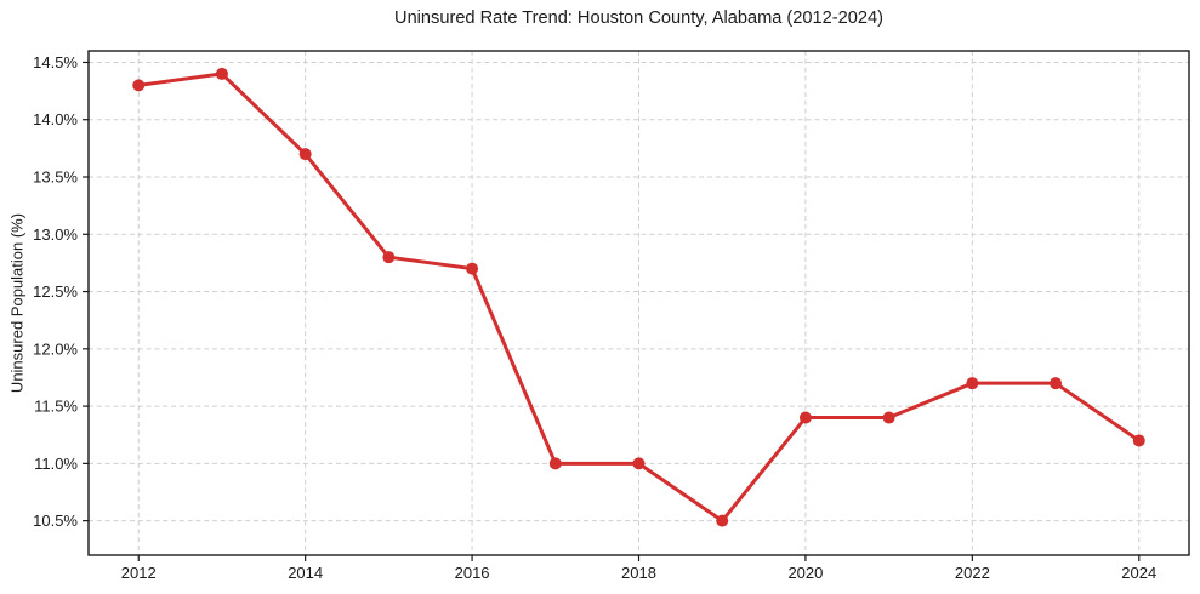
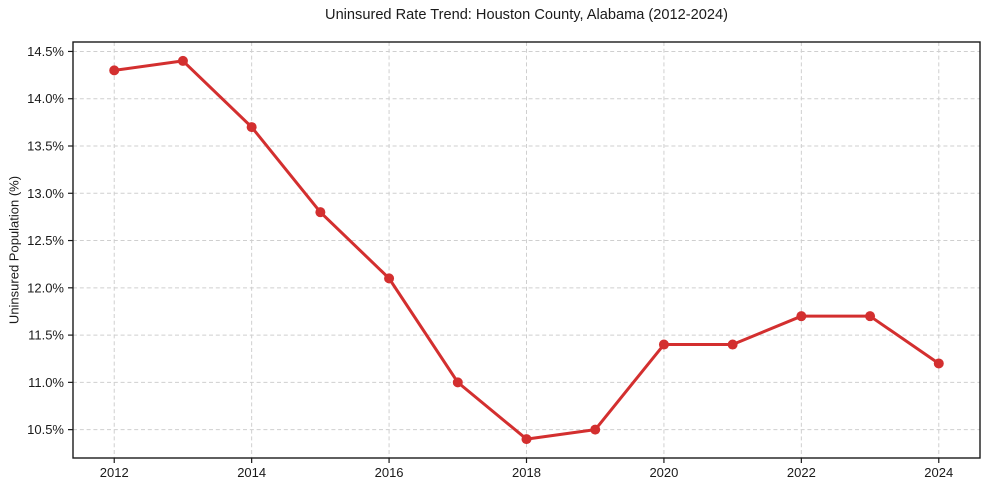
2016: 12.7% -> 12.1%
2018: 11.0% -> 10.4%
